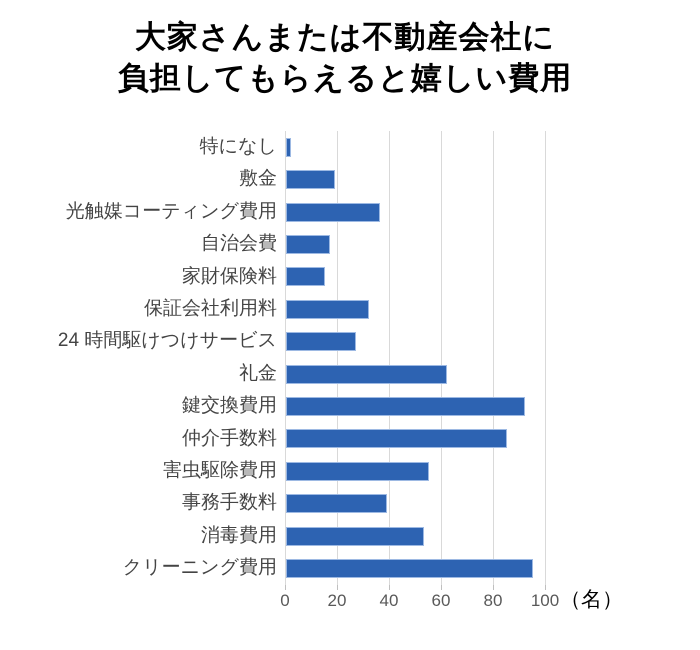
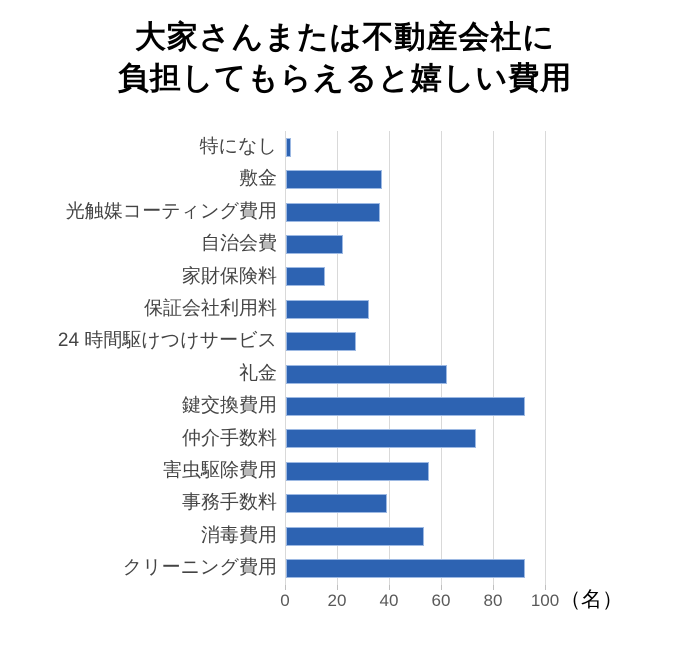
敷金: 19 -> 37
自治会費: 17 -> 22
仲介手数料: 85 -> 73
クリーニング費用: 95 -> 92
